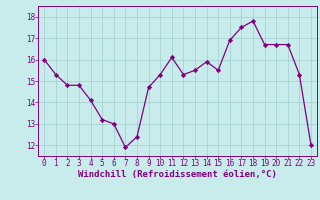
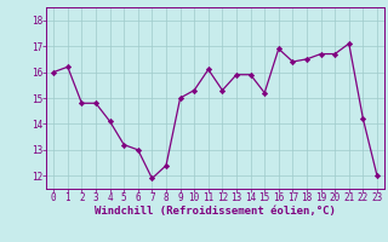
1: 15.3 -> 16.2
9: 14.7 -> 15.0
13: 15.5 -> 15.9
15: 15.5 -> 15.2
17: 17.5 -> 16.4
18: 17.8 -> 16.5
21: 16.7 -> 17.1
22: 15.3 -> 14.2
